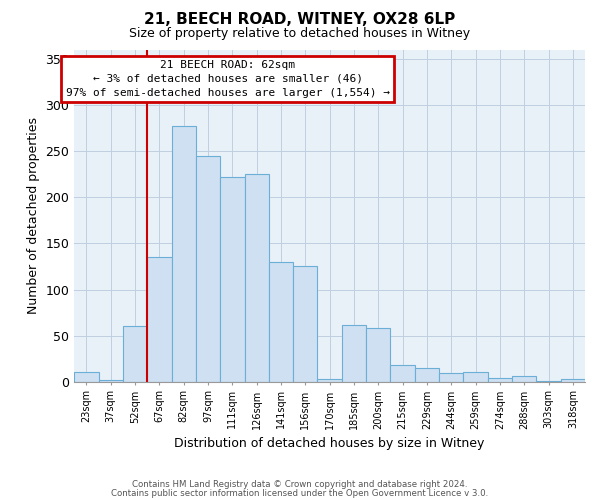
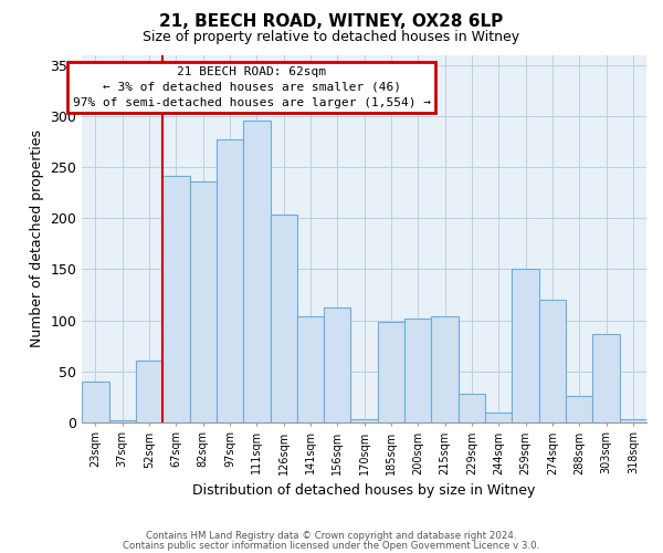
23sqm: 10 -> 40
67sqm: 135 -> 242
82sqm: 277 -> 236
97sqm: 245 -> 278
111sqm: 222 -> 296
126sqm: 225 -> 204
141sqm: 130 -> 104
156sqm: 125 -> 112
185sqm: 62 -> 98
200sqm: 58 -> 102
215sqm: 18 -> 104
229sqm: 15 -> 28
259sqm: 10 -> 150
274sqm: 4 -> 120
288sqm: 6 -> 26
303sqm: 1 -> 86
